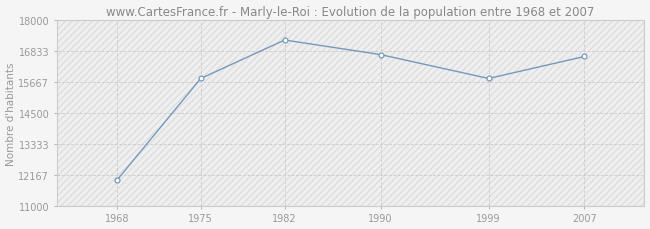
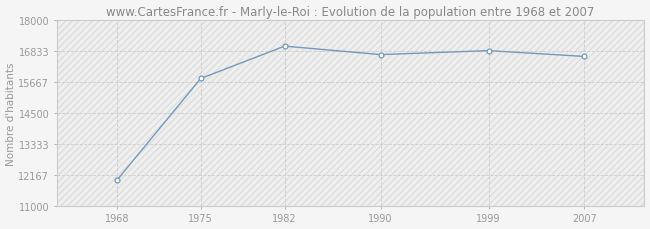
1982: 17250 -> 17020
1999: 15800 -> 16850
